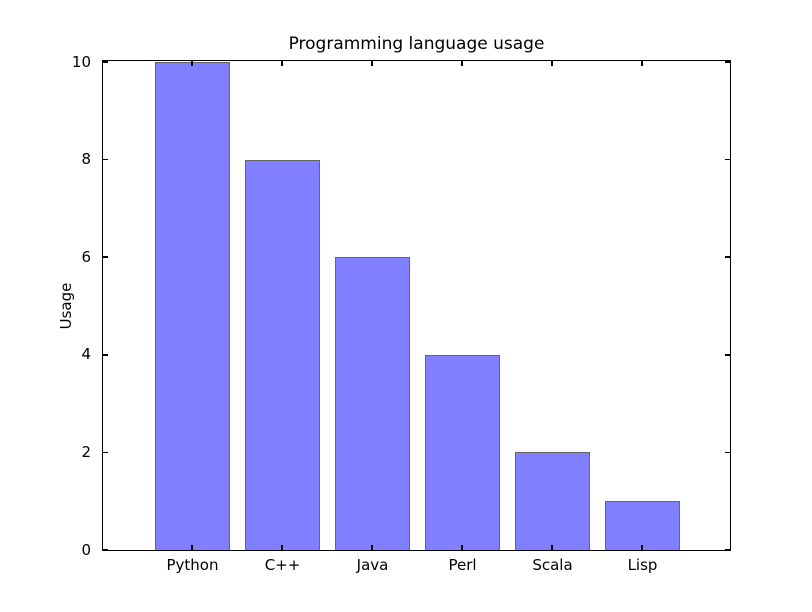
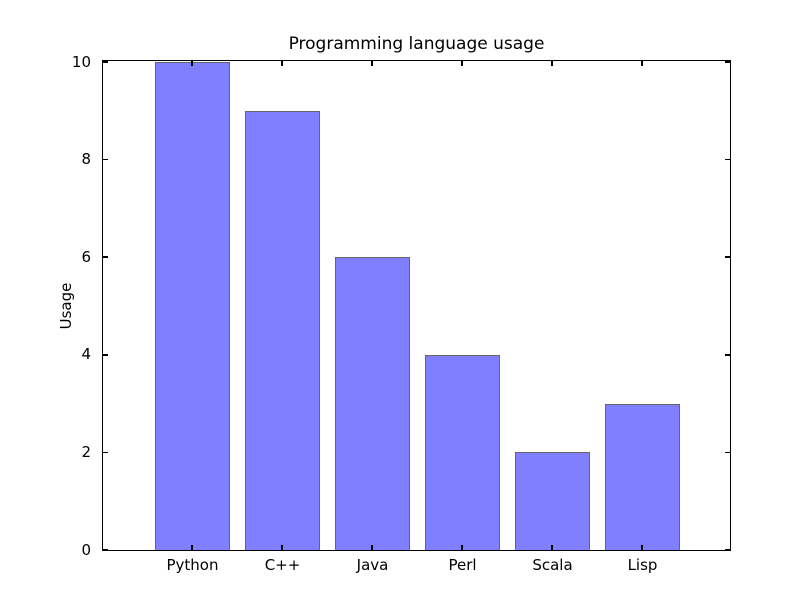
C++: 8 -> 9
Lisp: 1 -> 3
